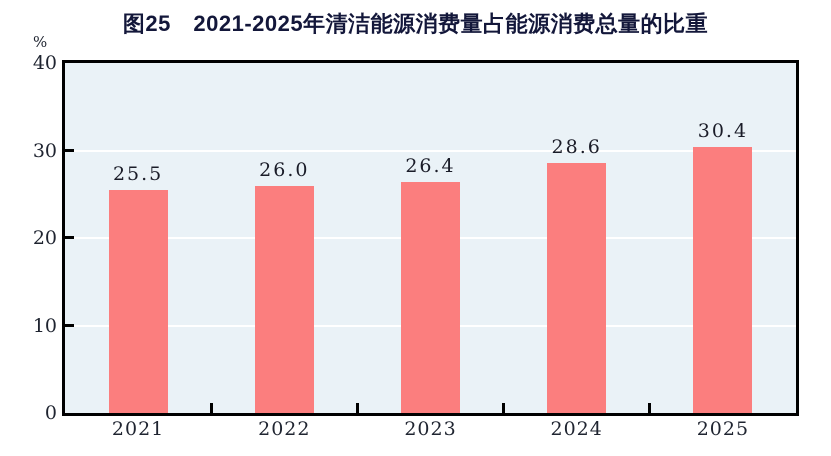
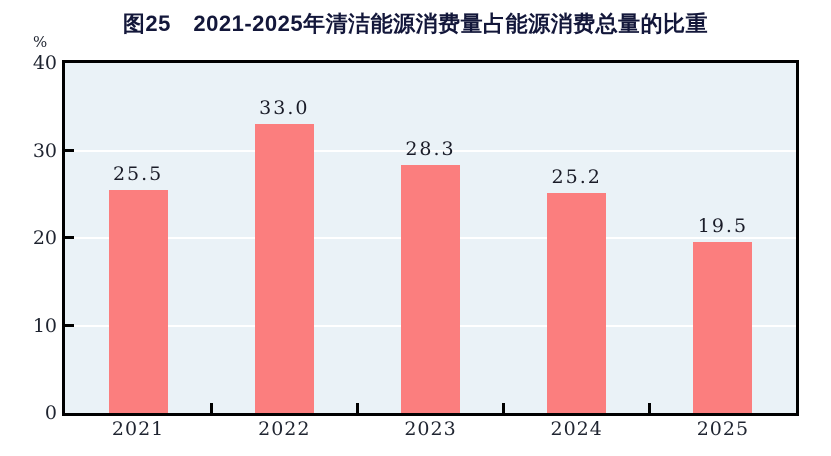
2022: 26.0 -> 33.0
2023: 26.4 -> 28.3
2024: 28.6 -> 25.2
2025: 30.4 -> 19.5
